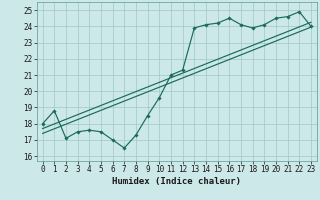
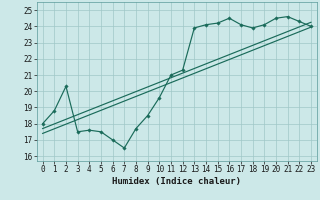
2: 17.1 -> 20.3
8: 17.3 -> 17.7
22: 24.9 -> 24.3
